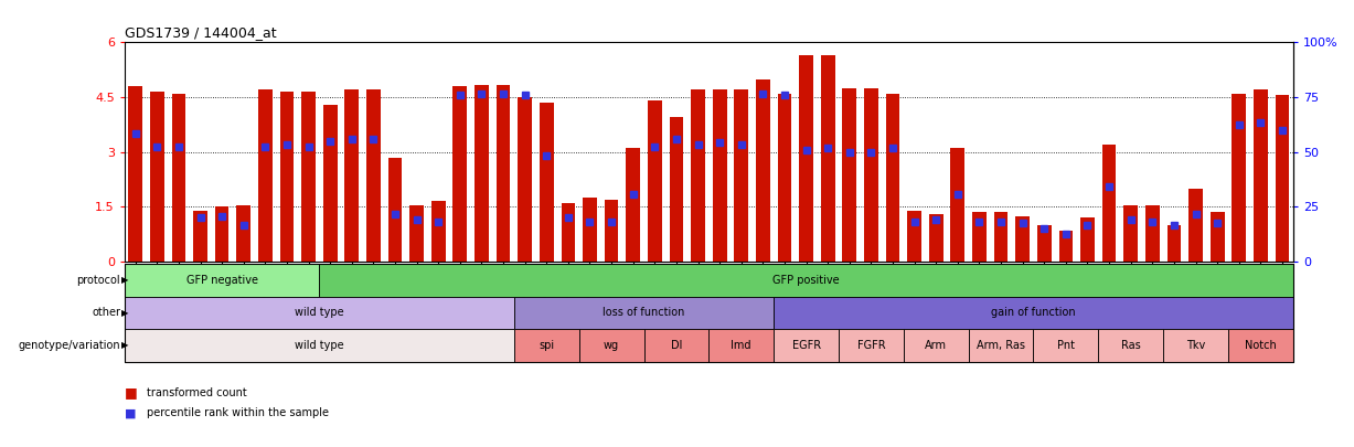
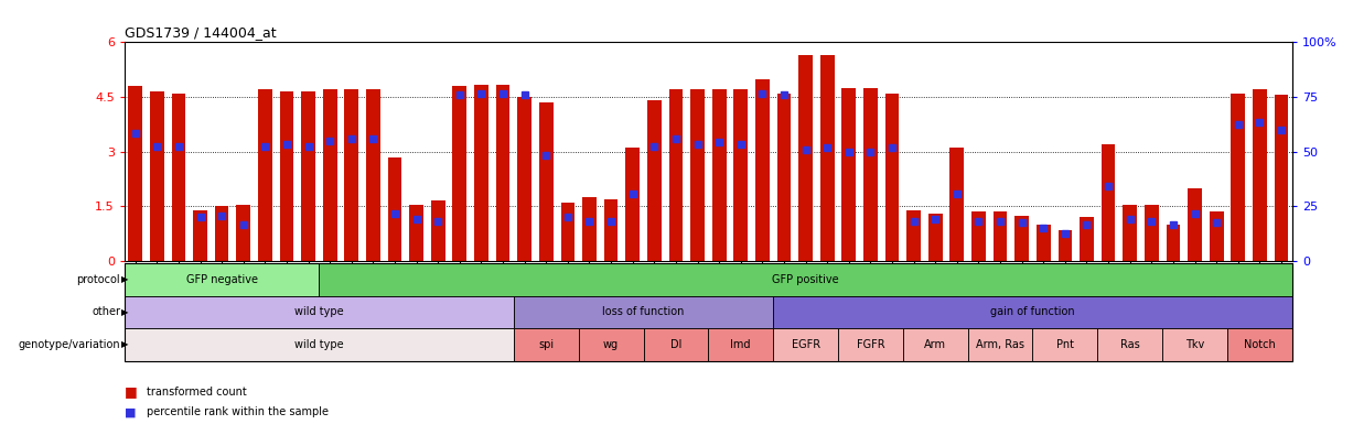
GSM88223: 4.30 -> 4.70
GSM88251: 3.95 -> 4.70
